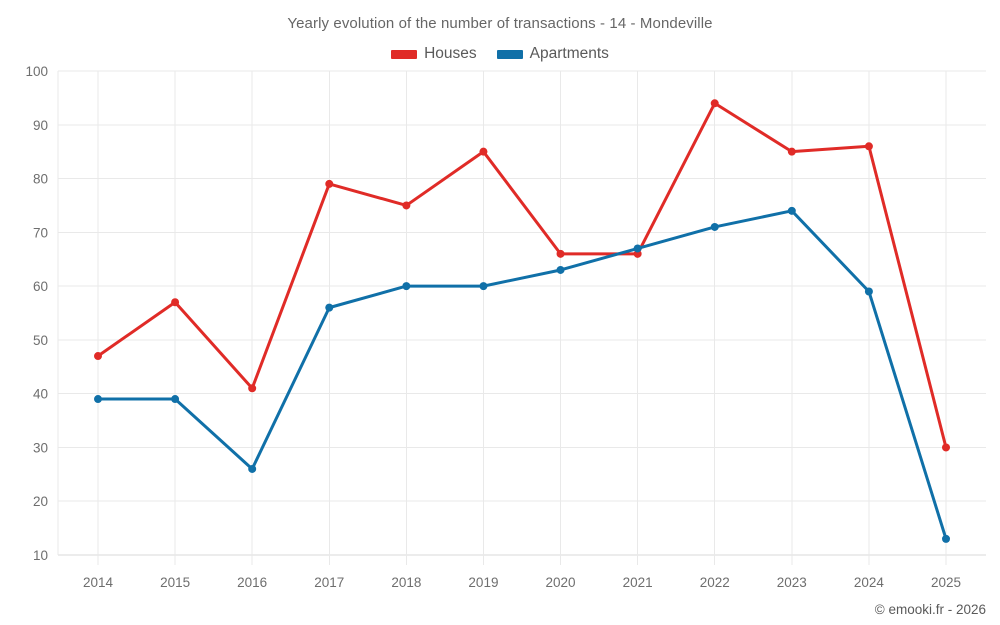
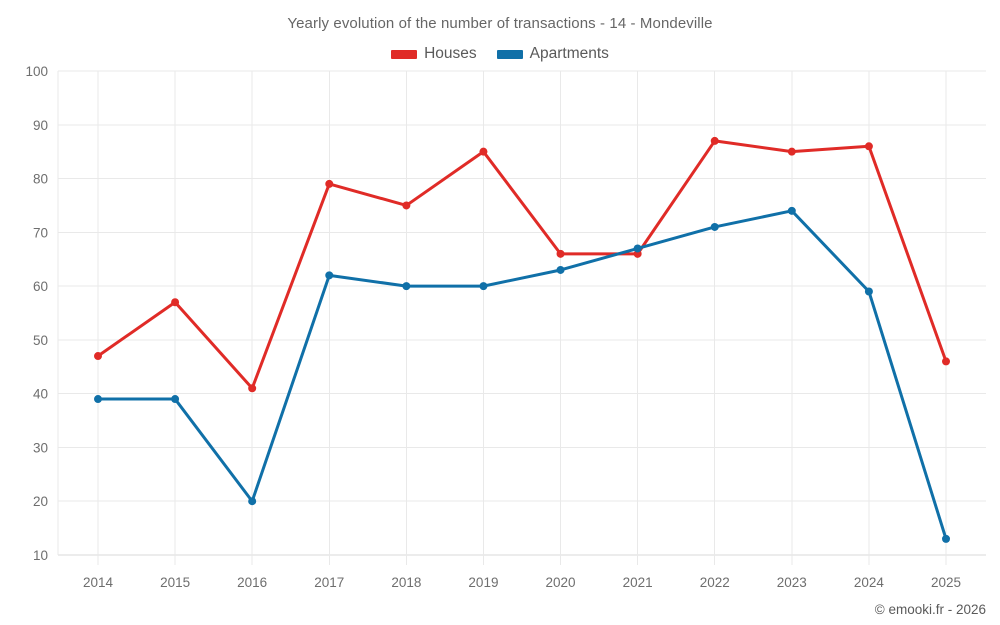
Apartments/2016: 26 -> 20
Apartments/2017: 56 -> 62
Houses/2022: 94 -> 87
Houses/2025: 30 -> 46
